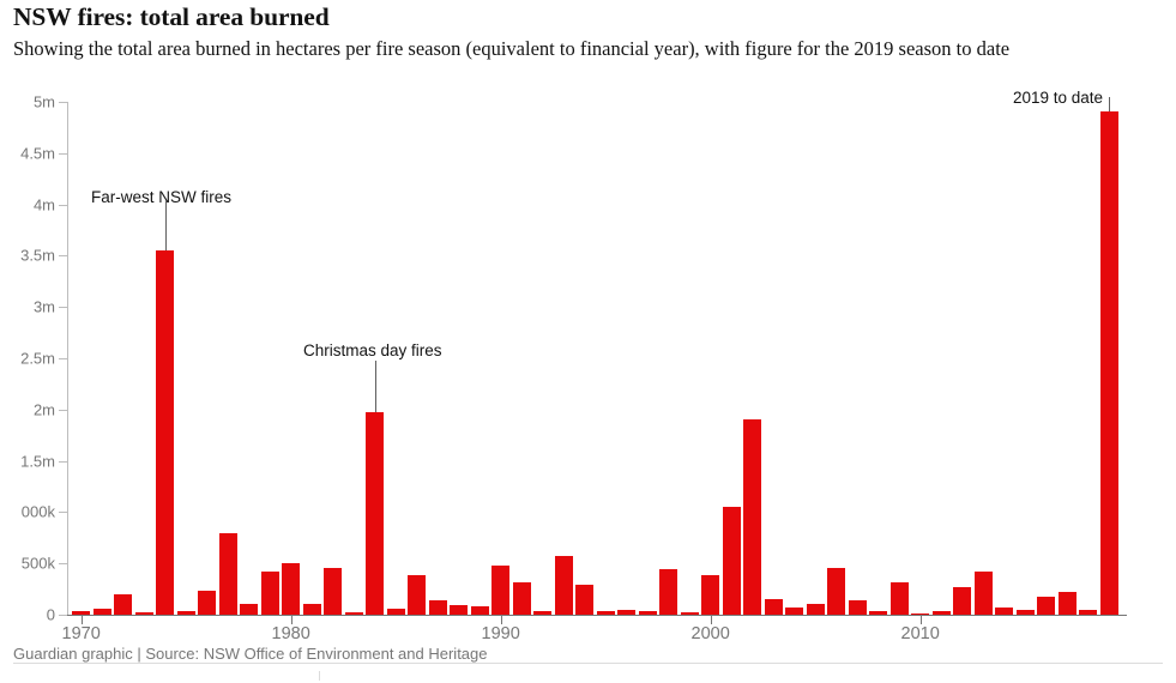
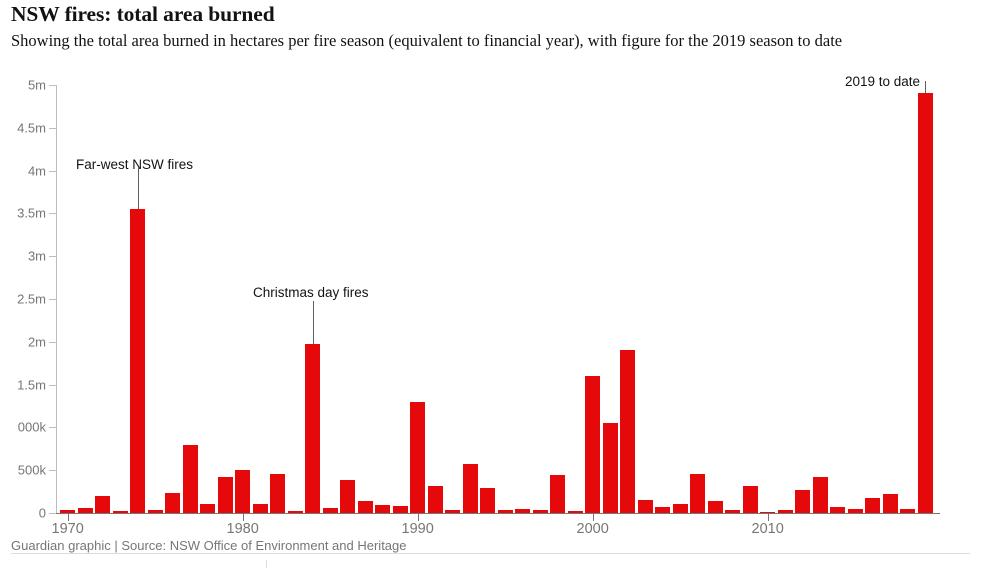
1990: 0,5m -> 1,3m
2000: 0,4m -> 1,6m
